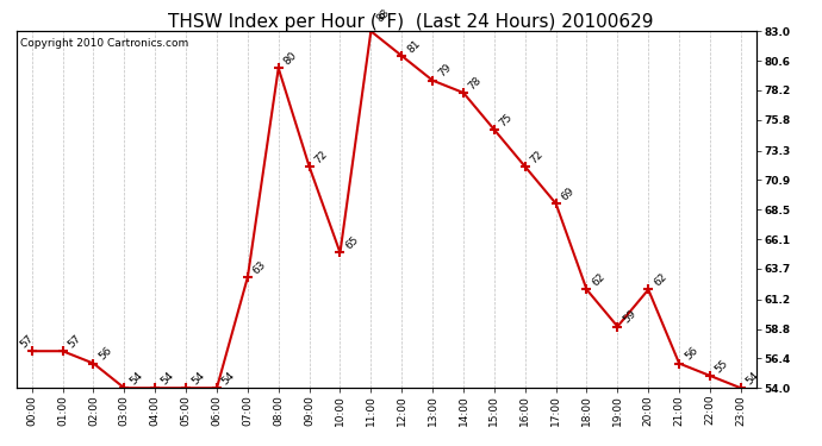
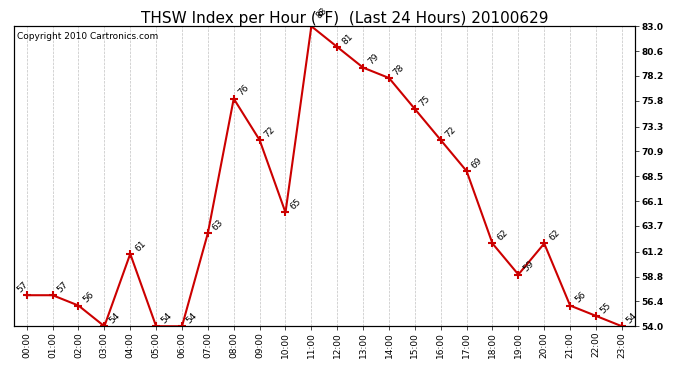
04:00: 54 -> 61
08:00: 80 -> 76
